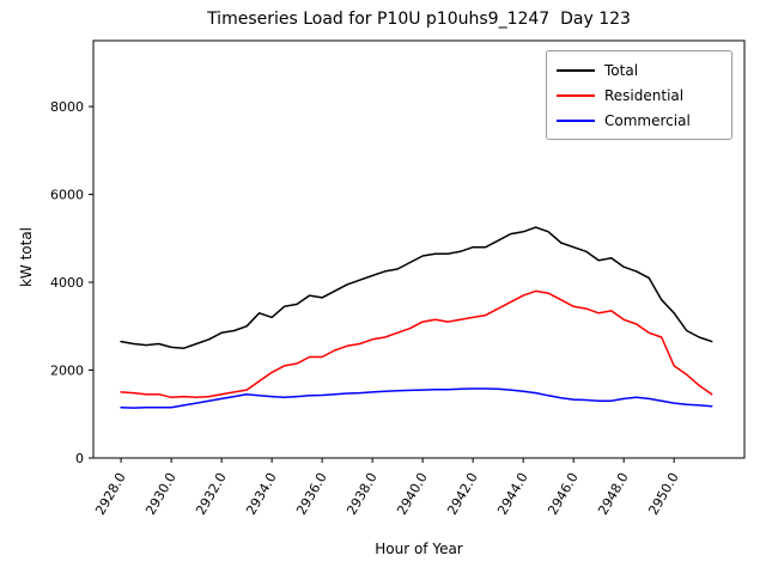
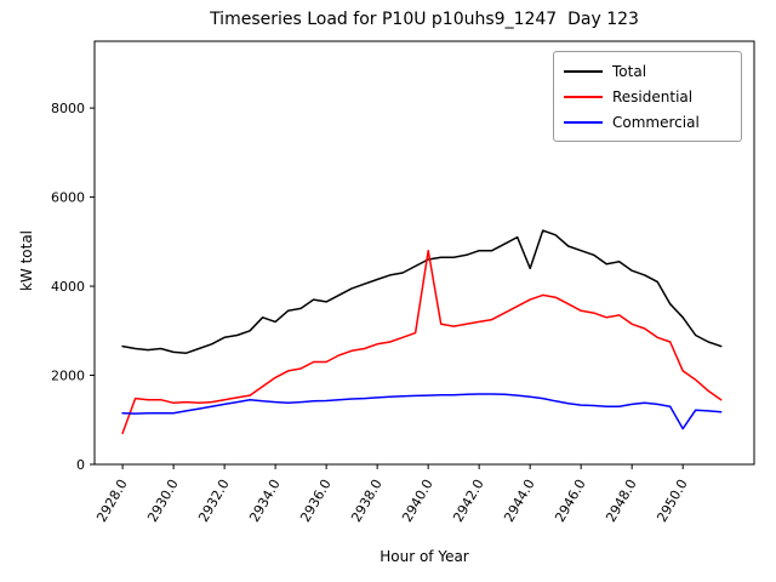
Residential/2928.0: 1500 -> 700
Residential/2940.0: 3100 -> 4800
Total/2944.0: 5200 -> 4400
Commercial/2950.0: 1200 -> 800
